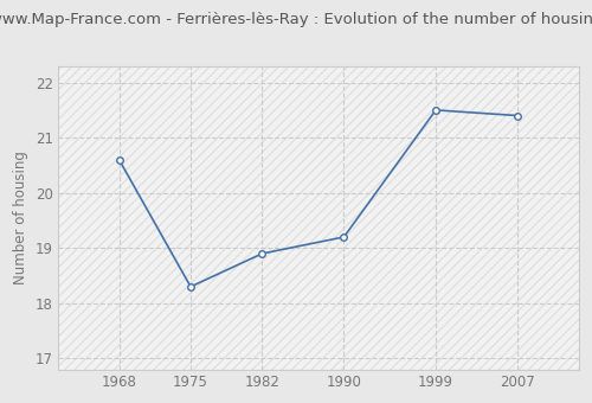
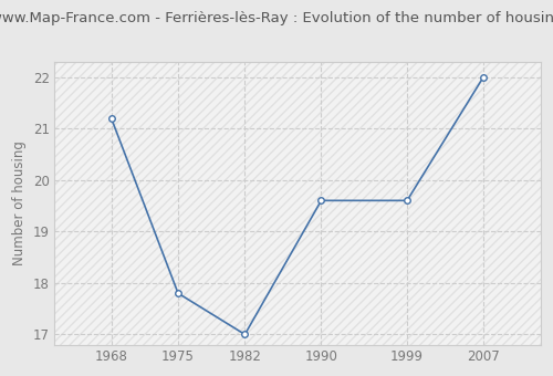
1968: 20.6 -> 21.2
1975: 18.3 -> 17.8
1982: 18.9 -> 17.0
1990: 19.2 -> 19.6
1999: 21.5 -> 19.6
2007: 21.4 -> 22.0
